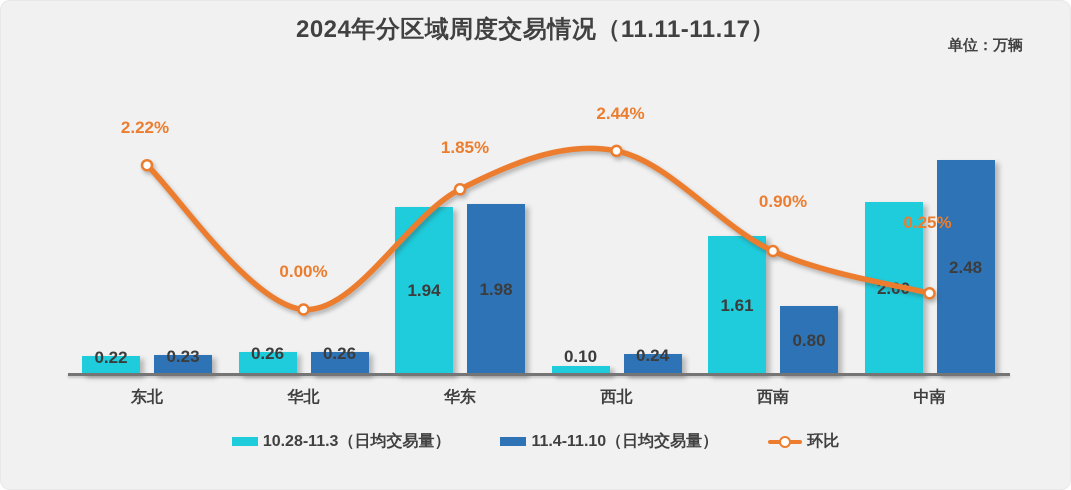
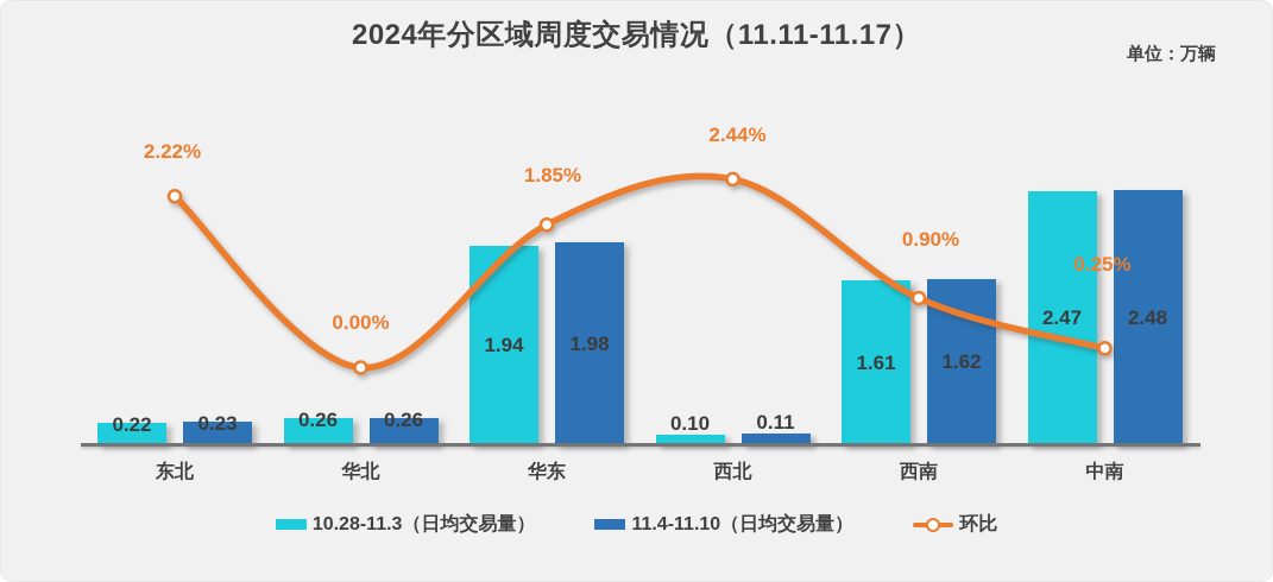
11.4-11.10（日均交易量）/西北: 0.24 -> 0.11
11.4-11.10（日均交易量）/西南: 0.80 -> 1.62
10.28-11.3（日均交易量）/中南: 2.00 -> 2.47
